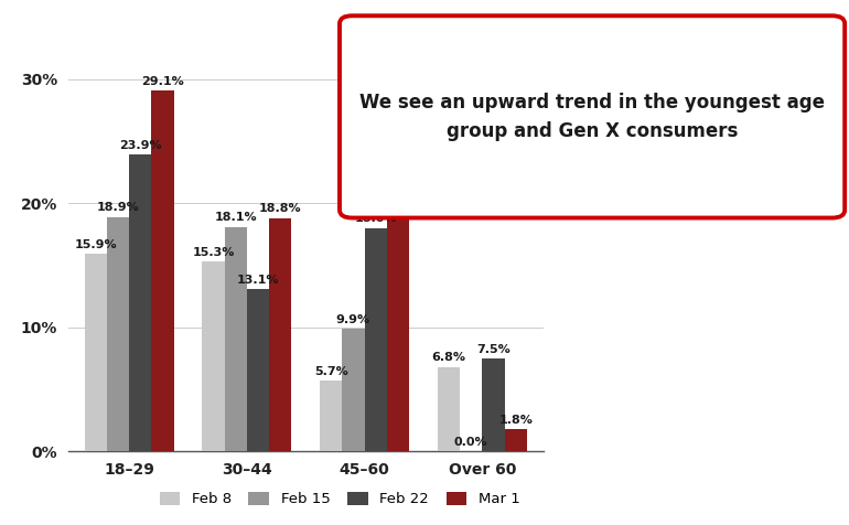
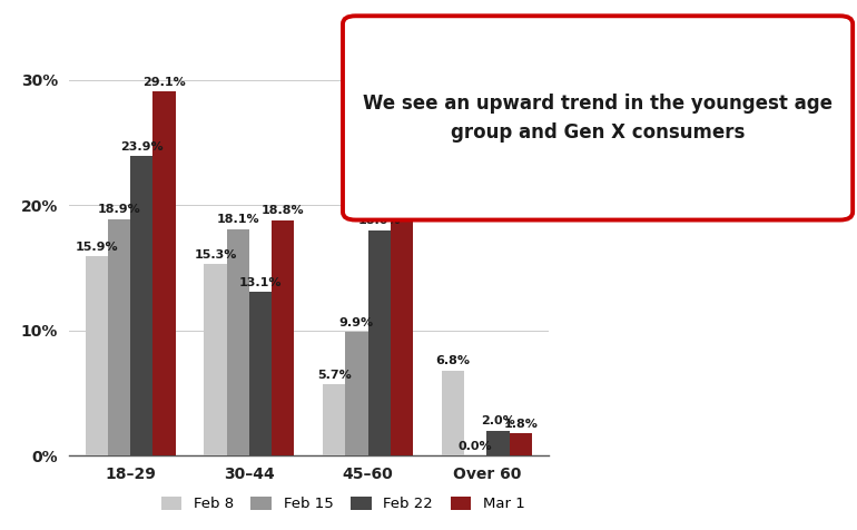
Feb 22/Over 60: 7.5% -> 2.0%
